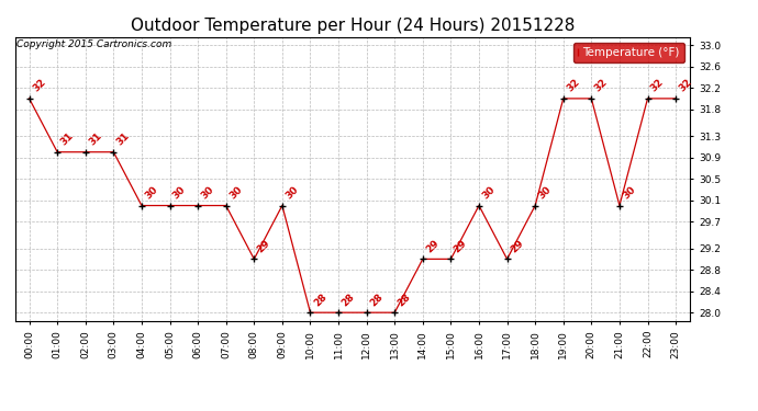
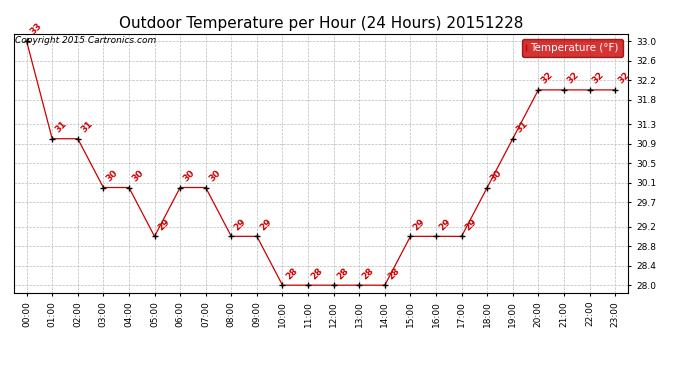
00:00: 32 -> 33
03:00: 31 -> 30
05:00: 30 -> 29
09:00: 30 -> 29
14:00: 29 -> 28
16:00: 30 -> 29
19:00: 32 -> 31
21:00: 30 -> 32
